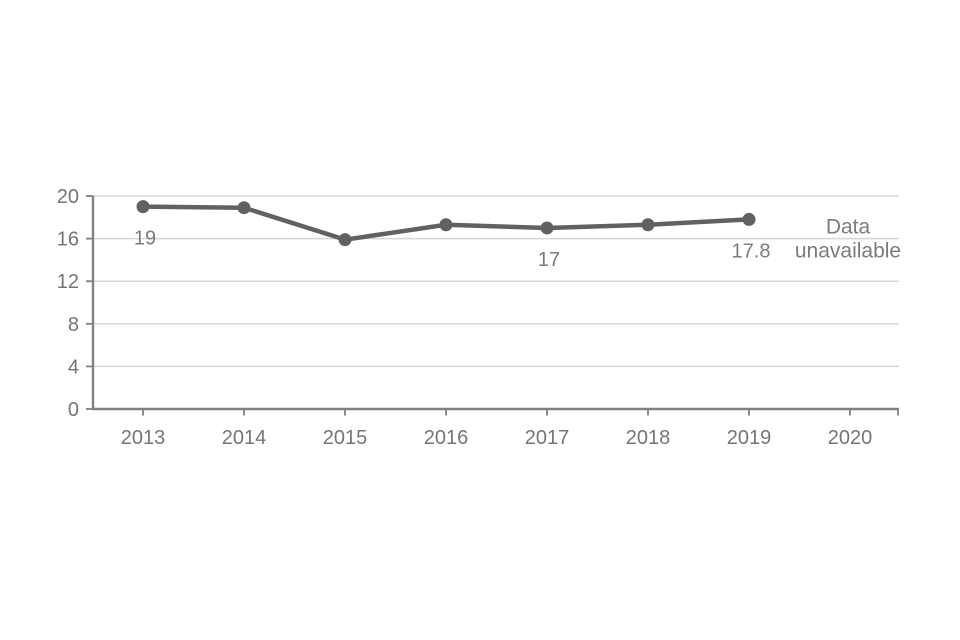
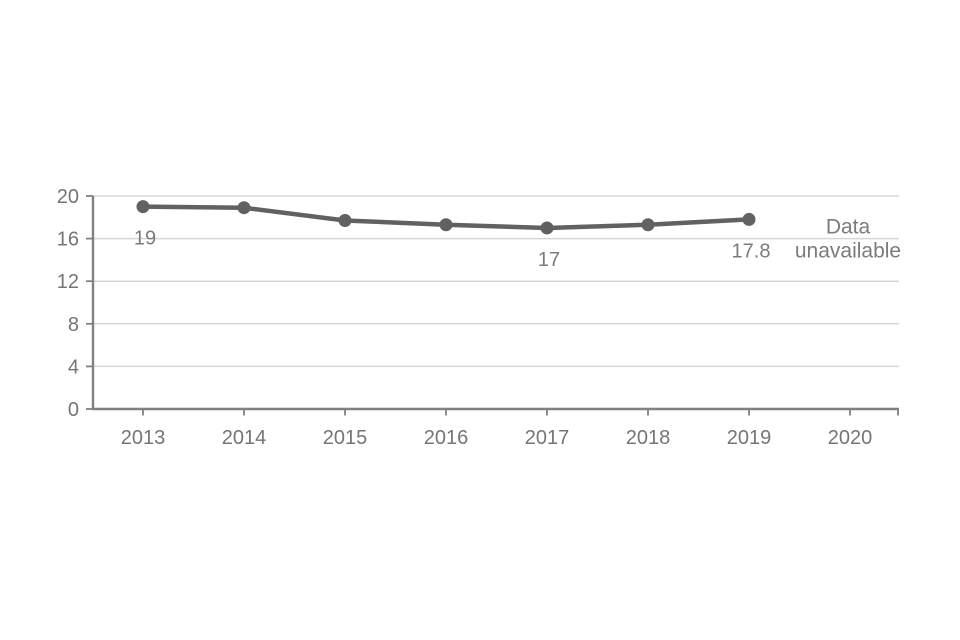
2015: 15.9 -> 17.7
